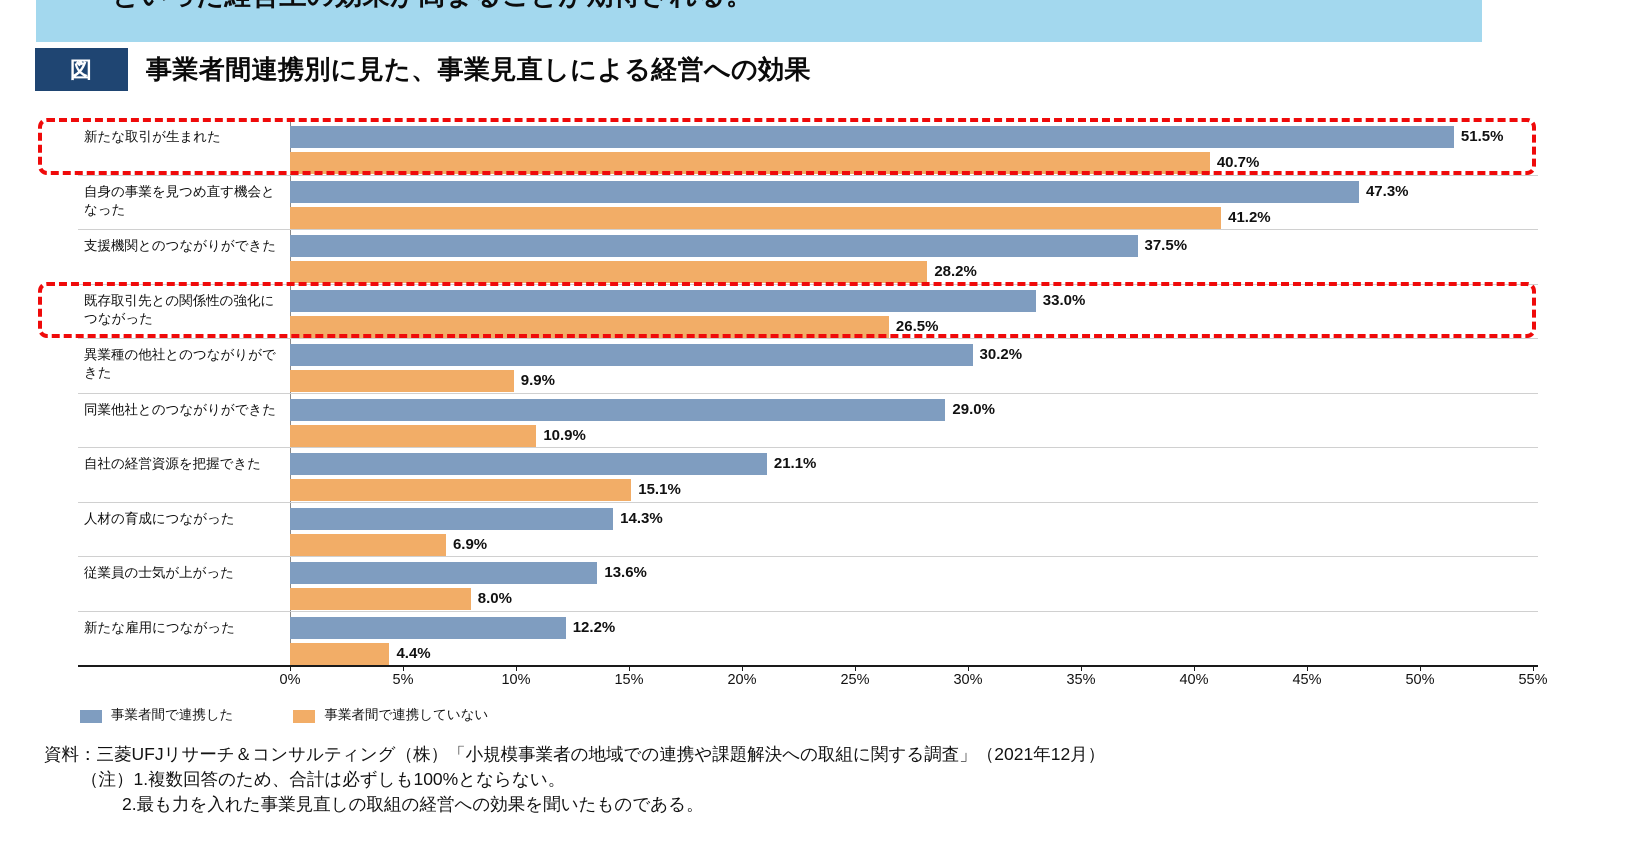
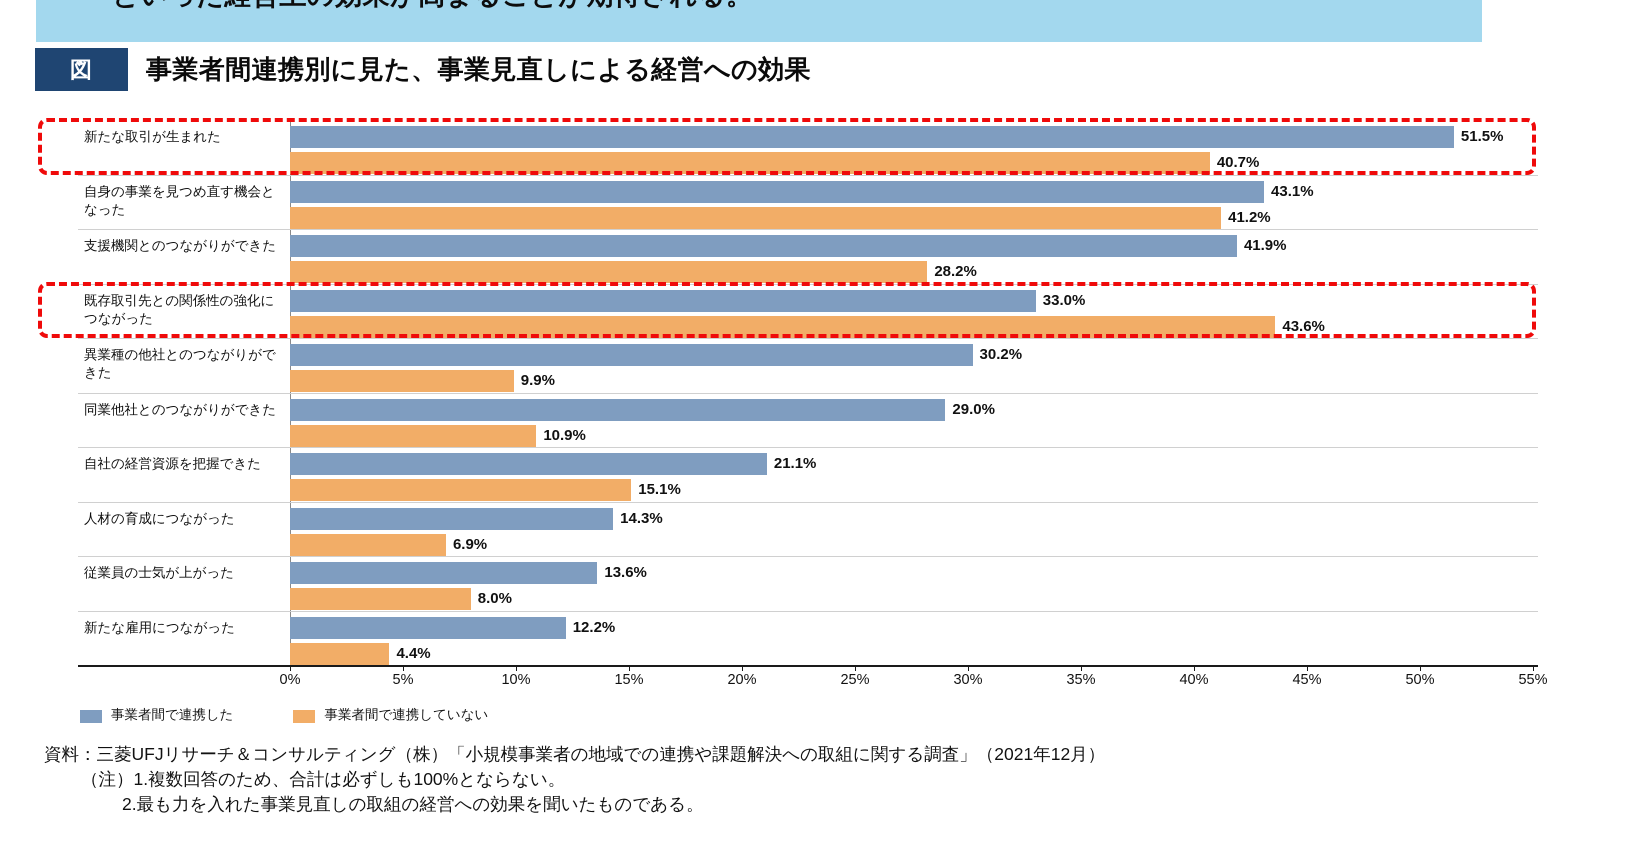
事業者間で連携した/自身の事業を見つめ直す機会となった: 47.3% -> 43.1%
事業者間で連携した/支援機関とのつながりができた: 37.5% -> 41.9%
事業者間で連携していない/既存取引先との関係性の強化につながった: 26.5% -> 43.6%
